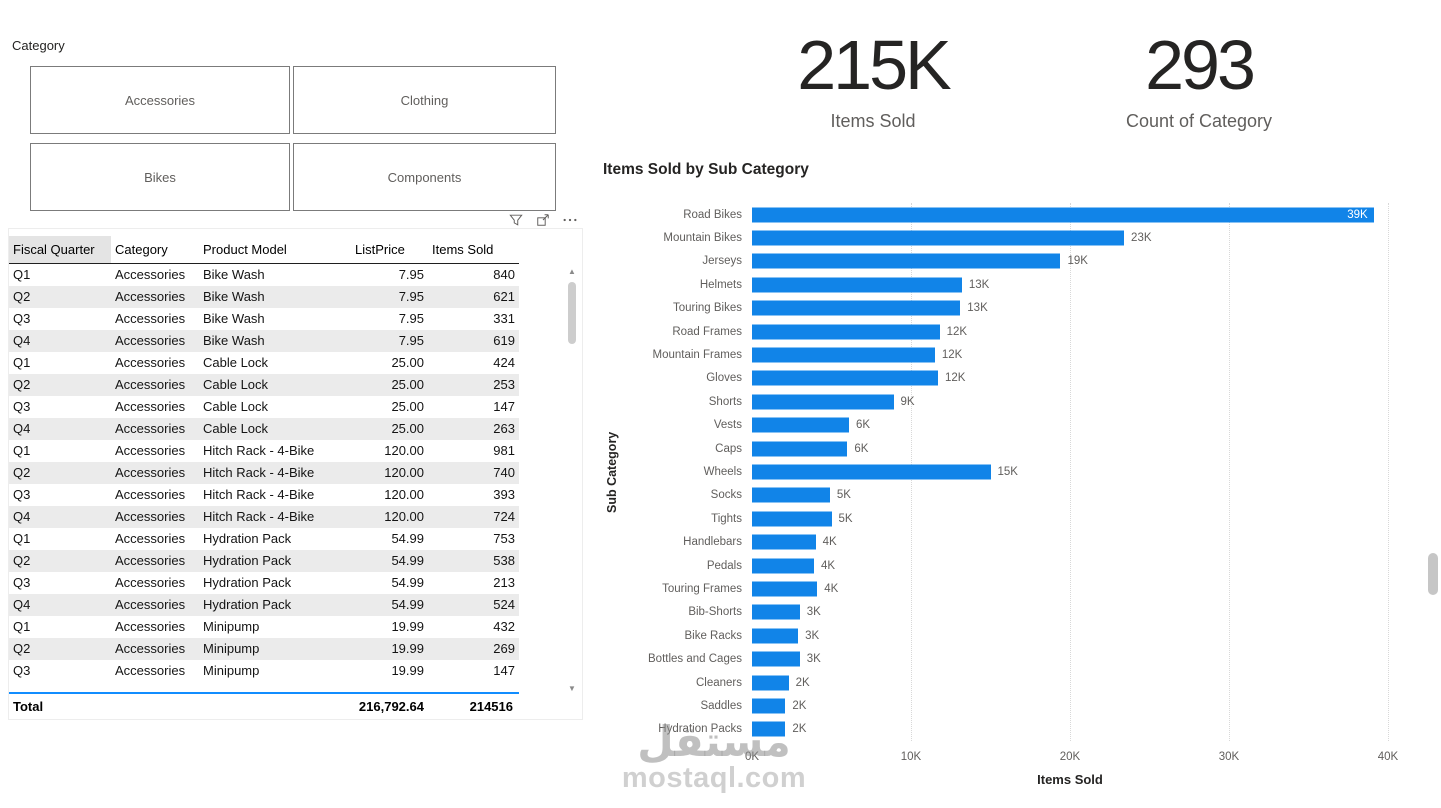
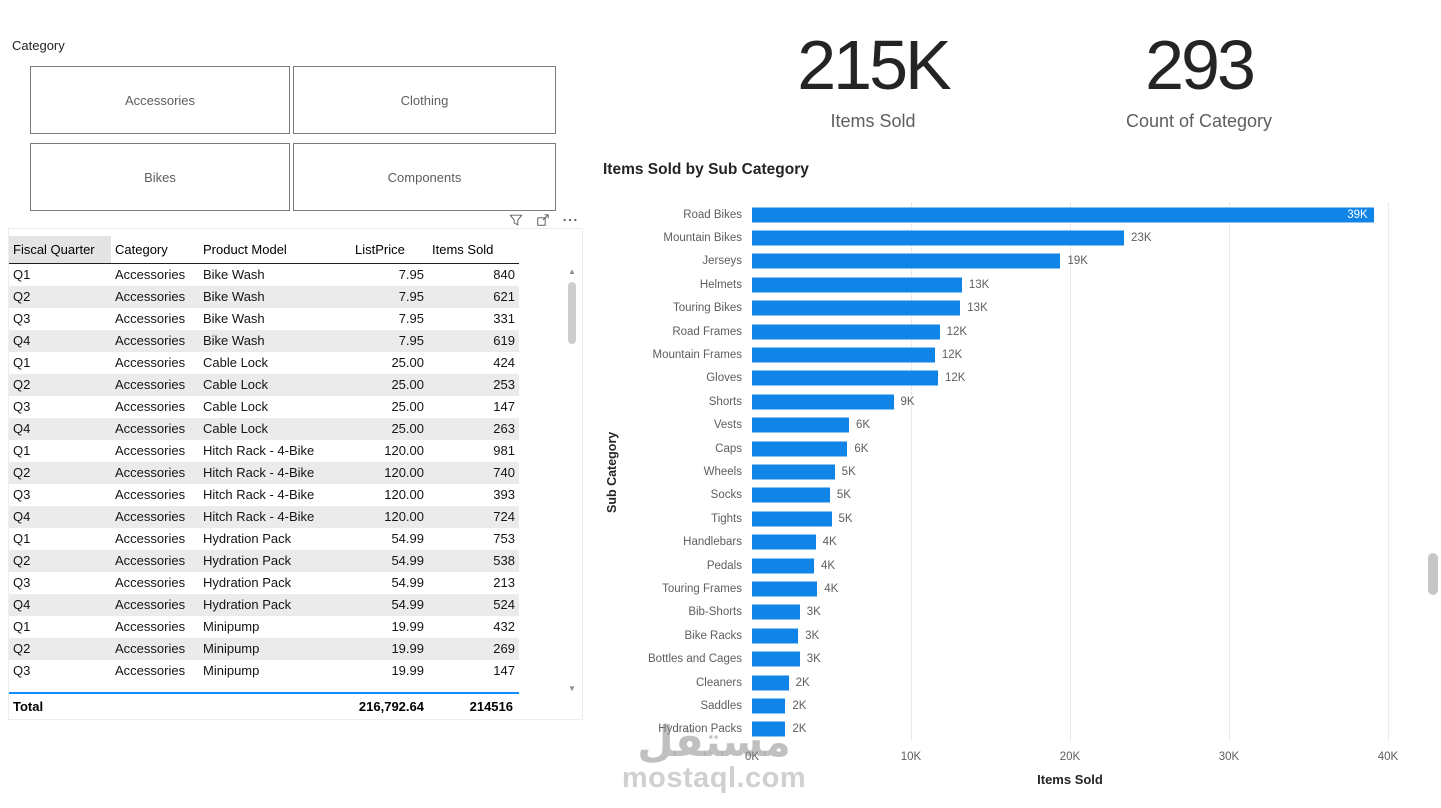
Wheels: 15K -> 5K
